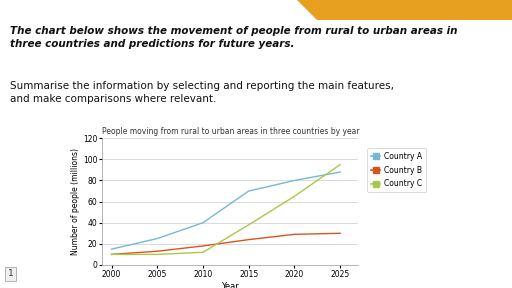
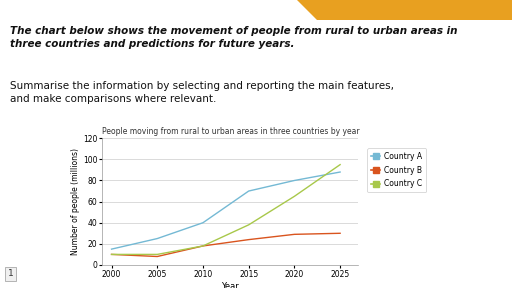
Country B/2005: 13 -> 8
Country C/2010: 12 -> 18
